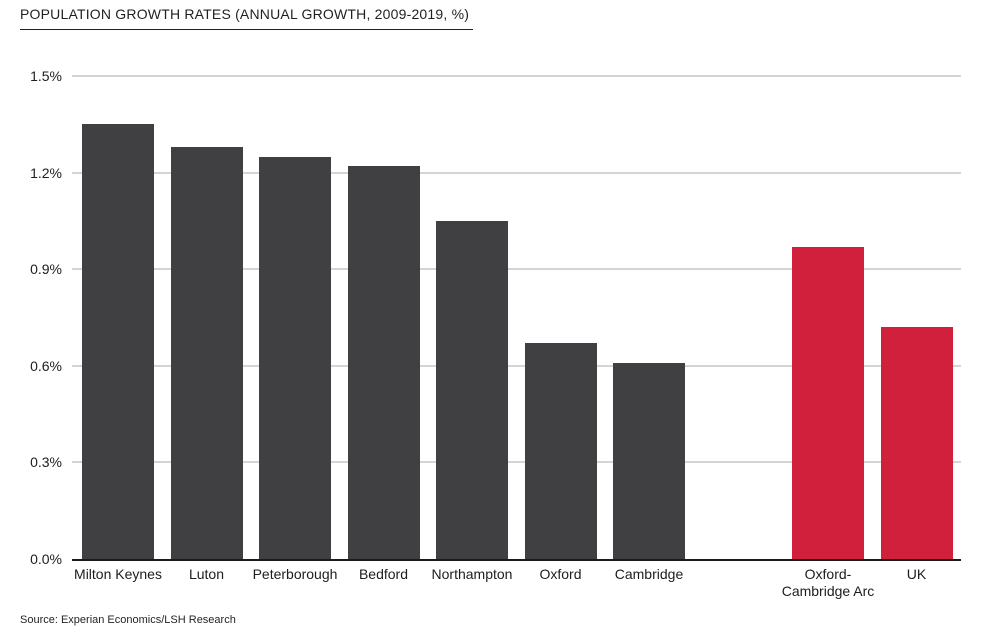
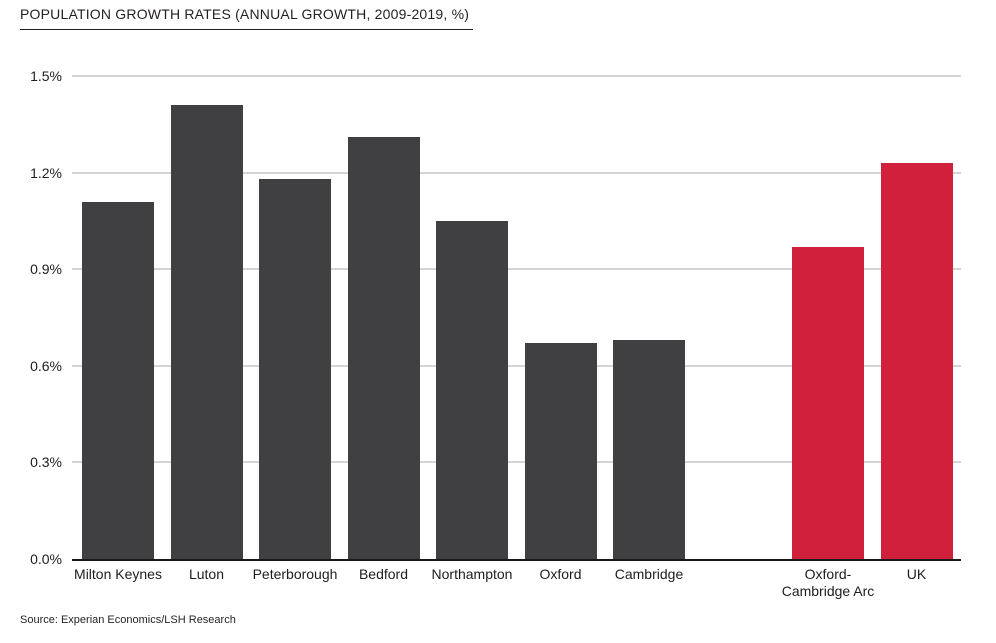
Milton Keynes: 1.35% -> 1.11%
Luton: 1.28% -> 1.41%
Peterborough: 1.25% -> 1.18%
Bedford: 1.22% -> 1.31%
Cambridge: 0.61% -> 0.68%
UK: 0.72% -> 1.23%
